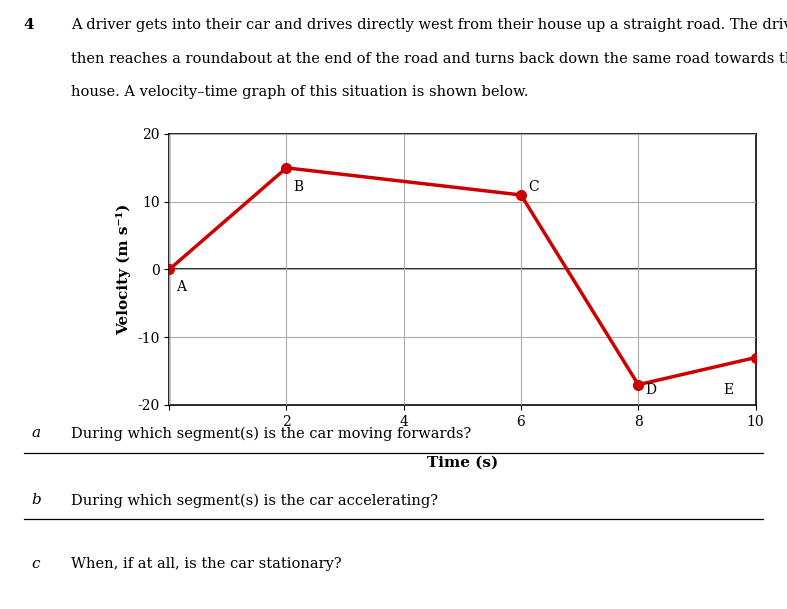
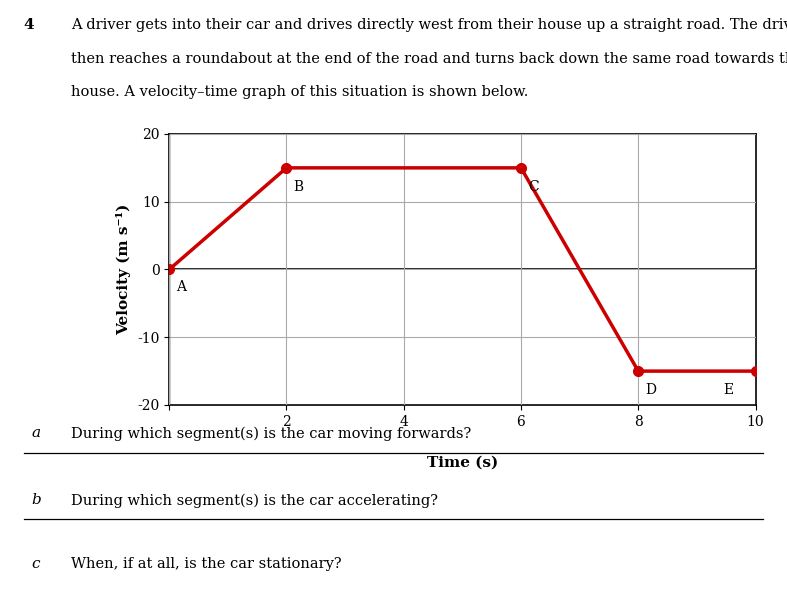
6: 11 -> 15
8: -17 -> -15
10: -13 -> -15
